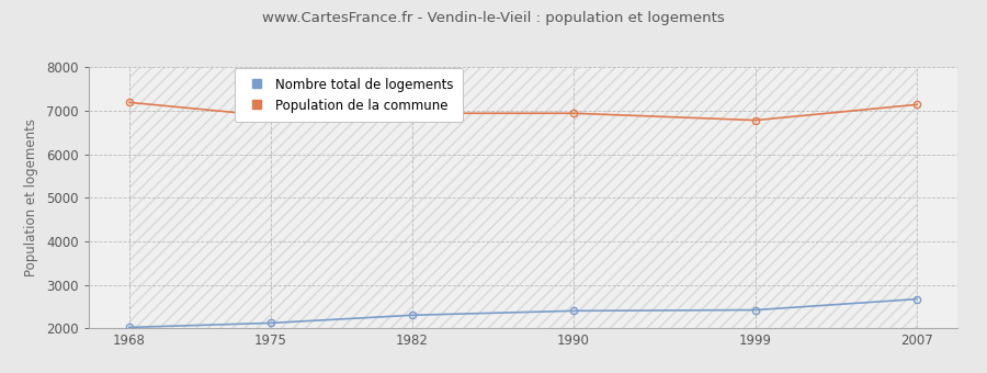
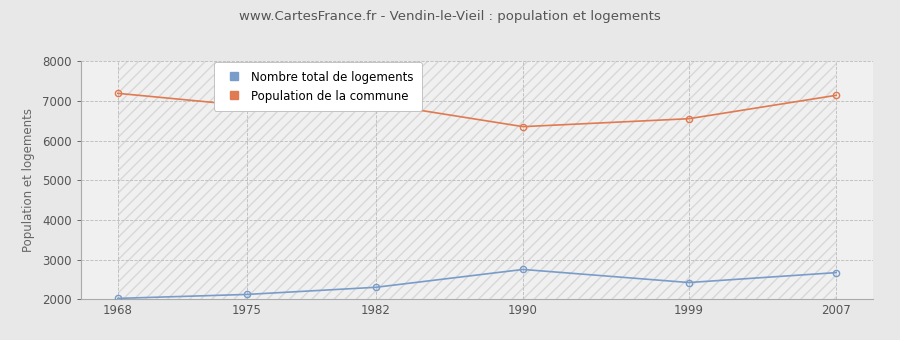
Nombre total de logements/1990: 2400 -> 2750
Population de la commune/1990: 6940 -> 6350
Population de la commune/1999: 6780 -> 6550
